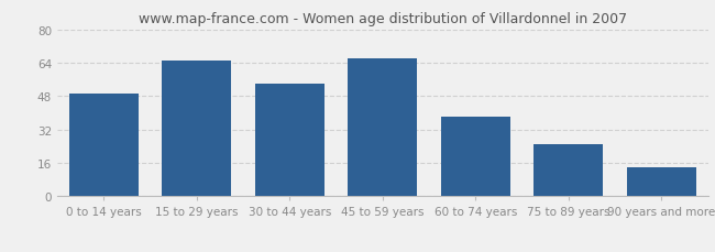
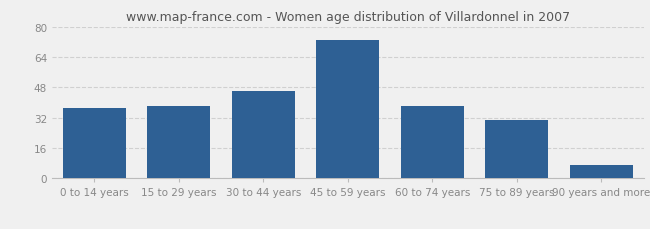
0 to 14 years: 49 -> 37
15 to 29 years: 65 -> 38
30 to 44 years: 54 -> 46
45 to 59 years: 66 -> 73
75 to 89 years: 25 -> 31
90 years and more: 14 -> 7
